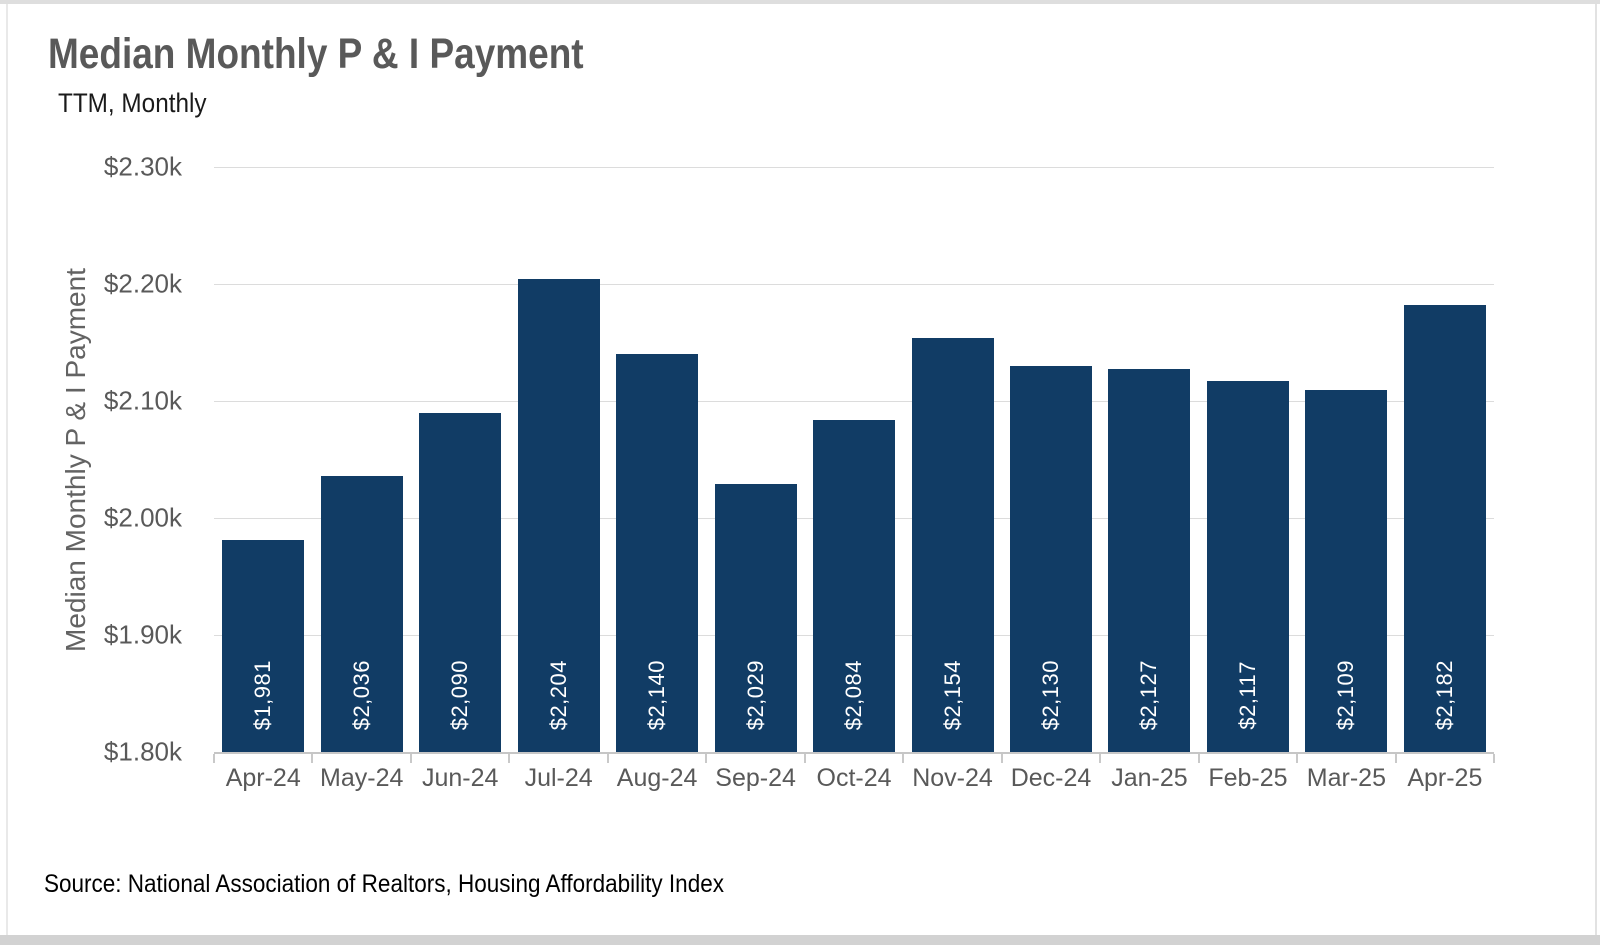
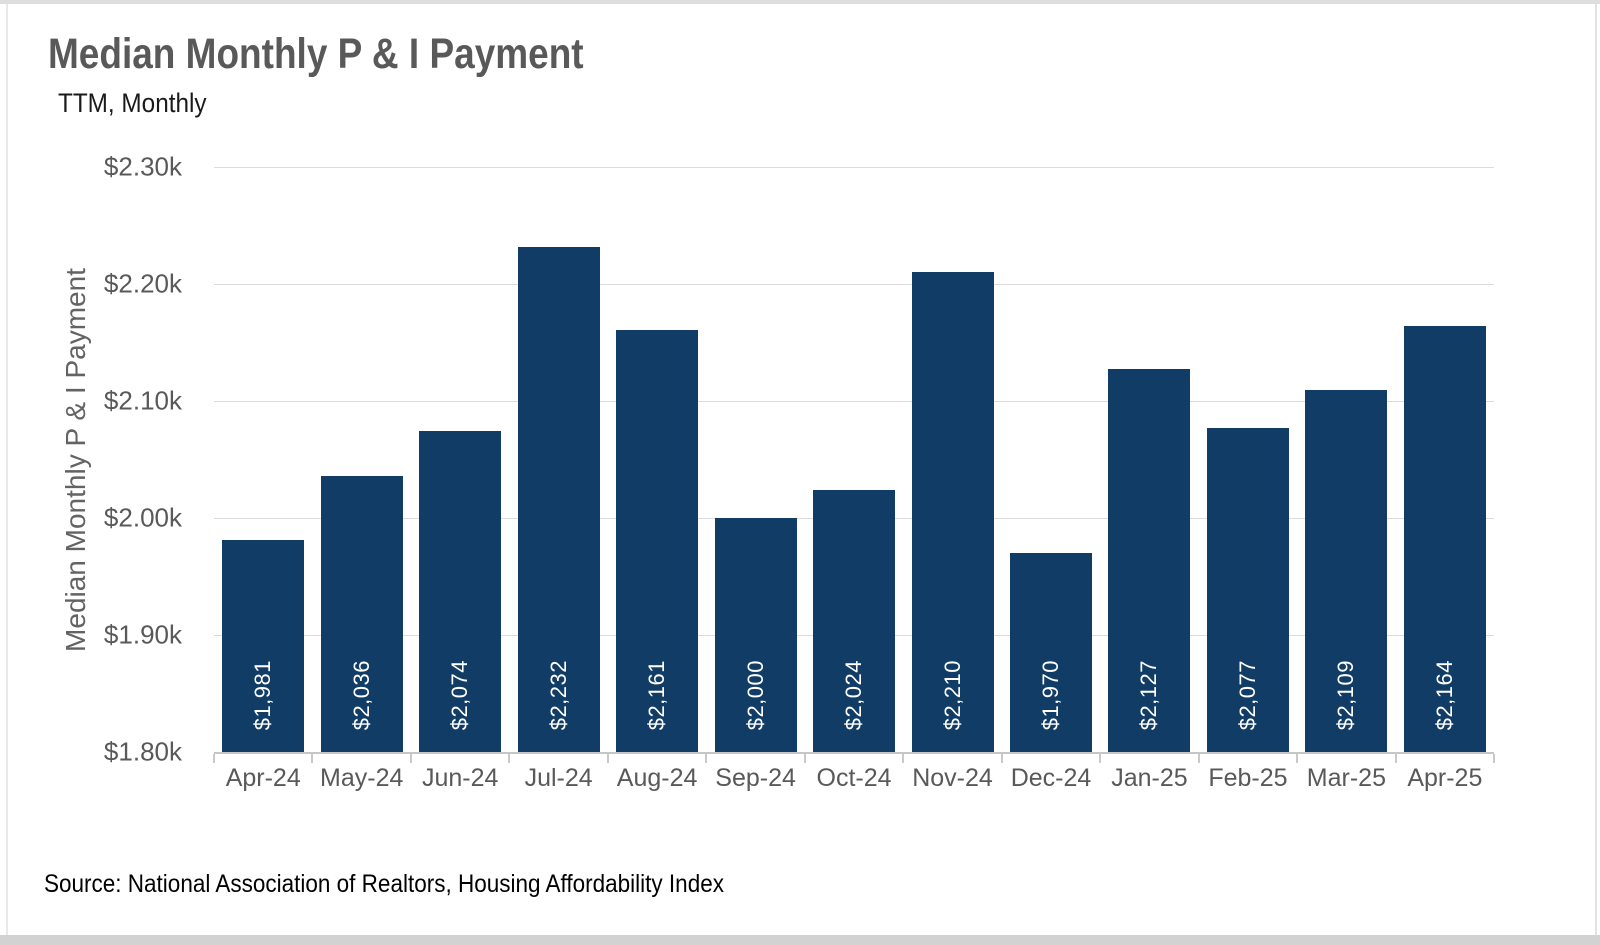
Jun-24: $2,090 -> $2,074
Jul-24: $2,204 -> $2,232
Aug-24: $2,140 -> $2,161
Sep-24: $2,029 -> $2,000
Oct-24: $2,084 -> $2,024
Nov-24: $2,154 -> $2,210
Dec-24: $2,130 -> $1,970
Feb-25: $2,117 -> $2,077
Apr-25: $2,182 -> $2,164
